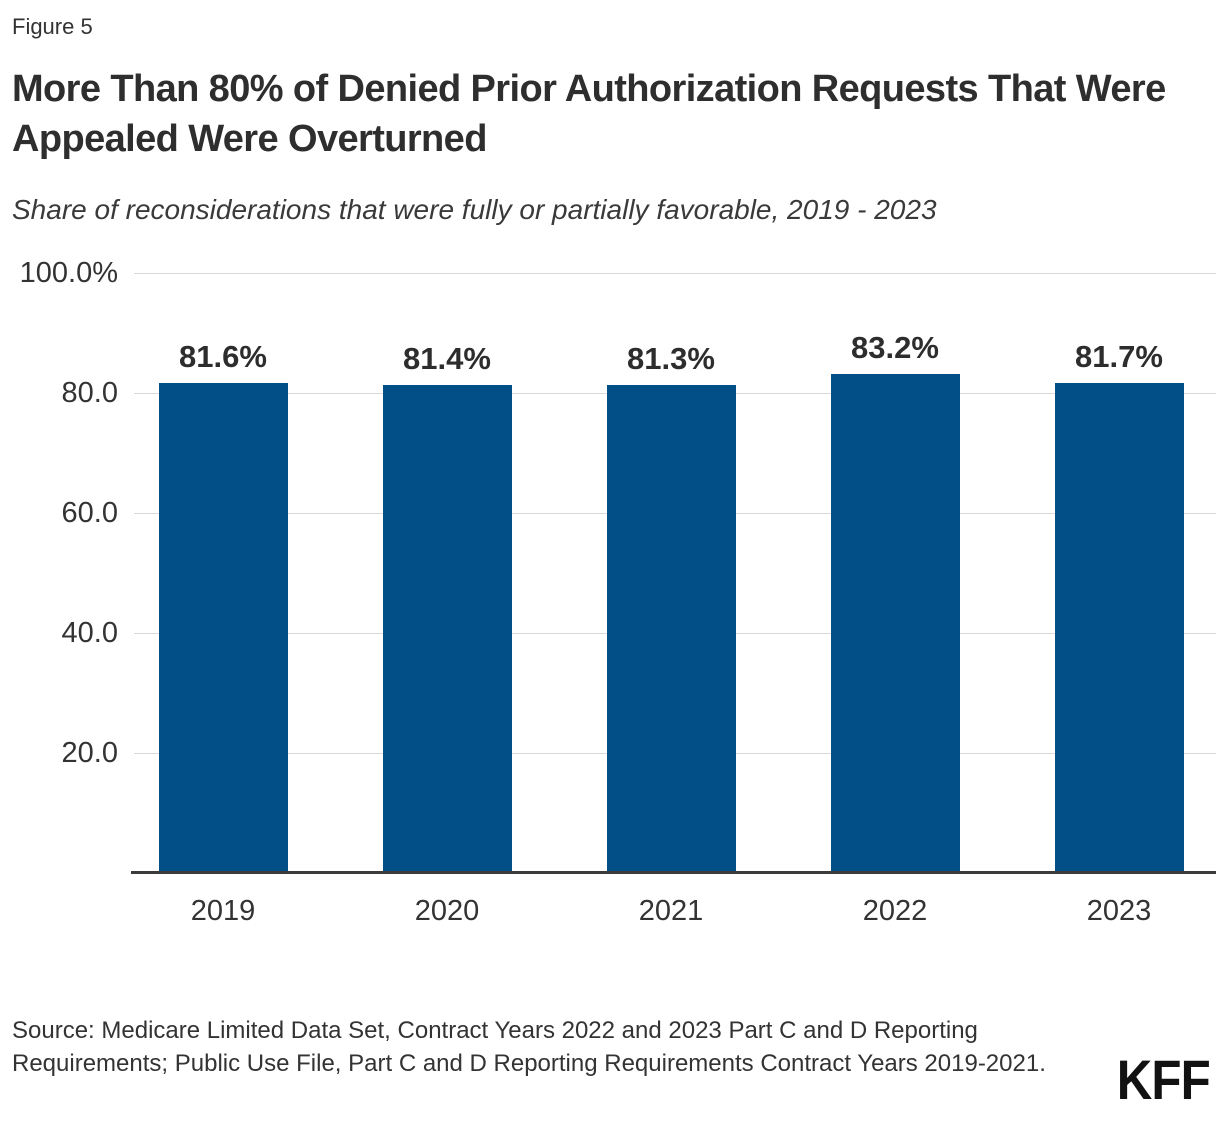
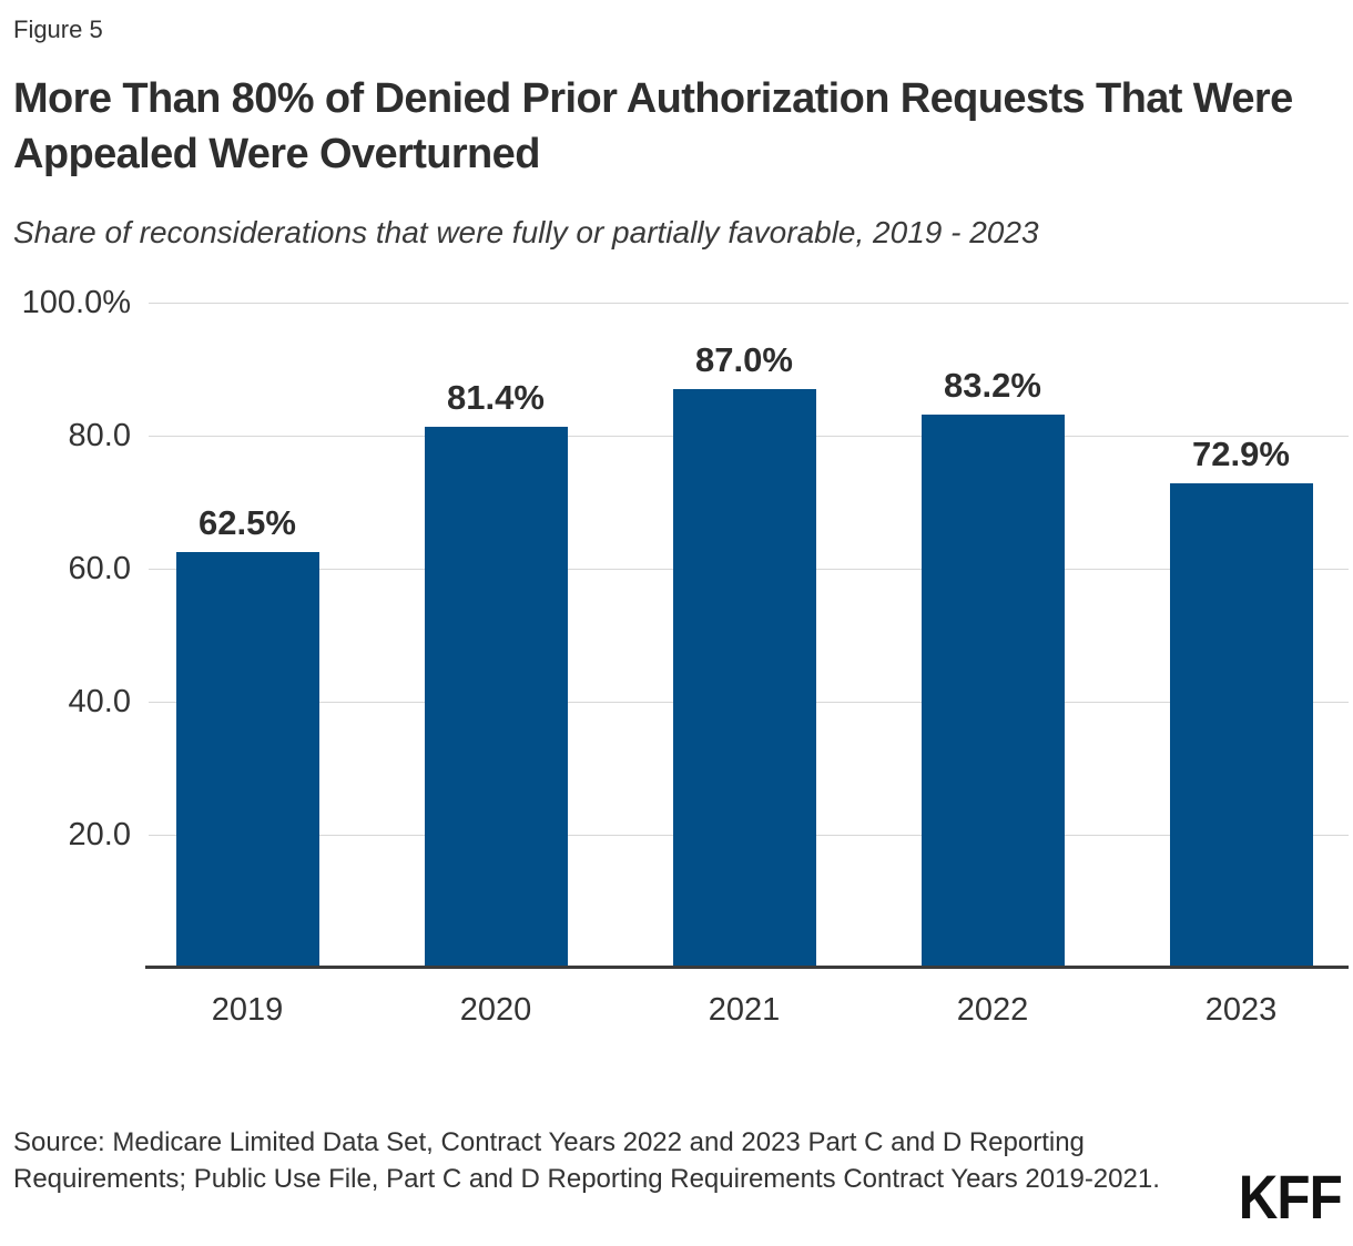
2019: 81.6% -> 62.5%
2021: 81.3% -> 87.0%
2023: 81.7% -> 72.9%
